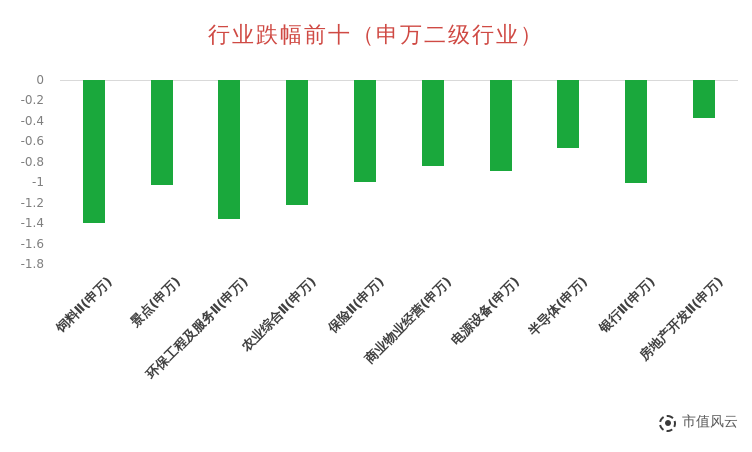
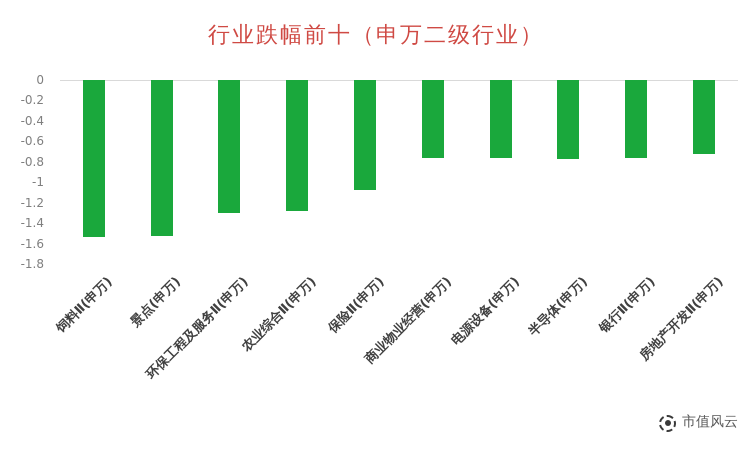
饲料Ⅱ(申万): -1.40 -> -1.54
景点(申万): -1.03 -> -1.53
环保工程及服务Ⅱ(申万): -1.36 -> -1.30
农业综合Ⅱ(申万): -1.22 -> -1.28
保险Ⅱ(申万): -1.00 -> -1.08
商业物业经营(申万): -0.84 -> -0.76
电源设备(申万): -0.89 -> -0.76
半导体(申万): -0.67 -> -0.77
银行Ⅱ(申万): -1.01 -> -0.76
房地产开发Ⅱ(申万): -0.37 -> -0.72
